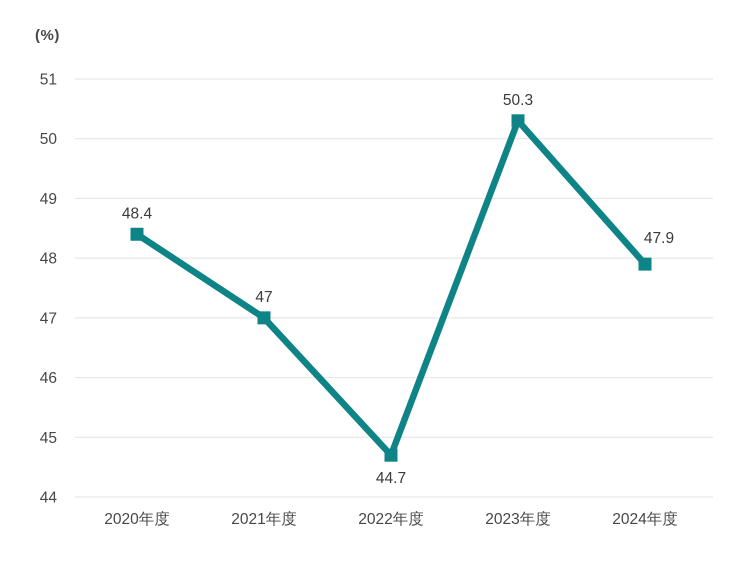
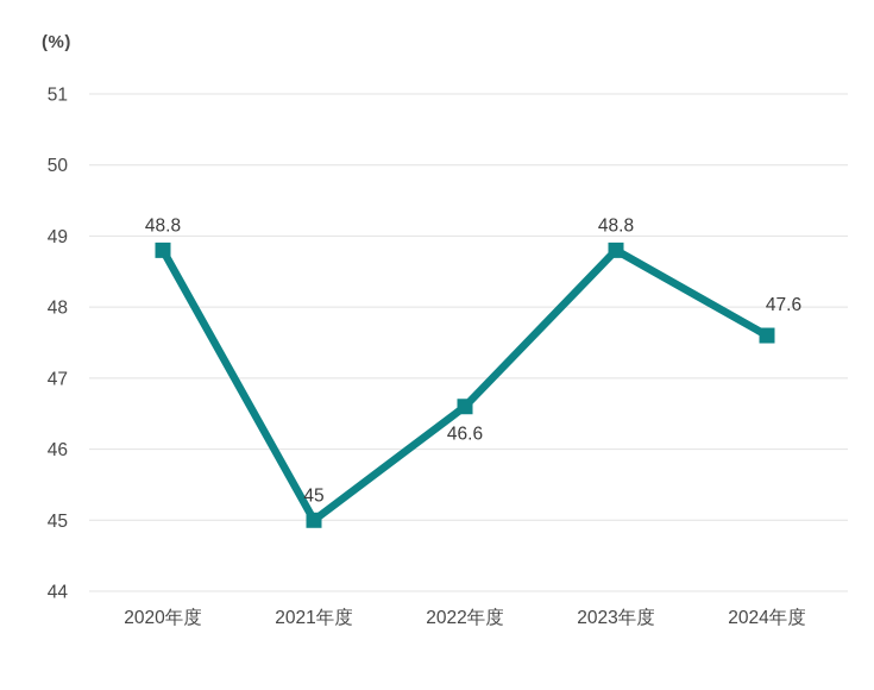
2020年度: 48.4 -> 48.8
2021年度: 47 -> 45
2022年度: 44.7 -> 46.6
2023年度: 50.3 -> 48.8
2024年度: 47.9 -> 47.6
